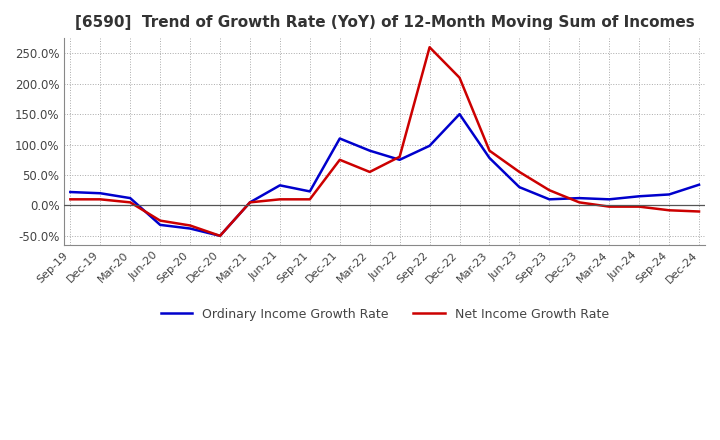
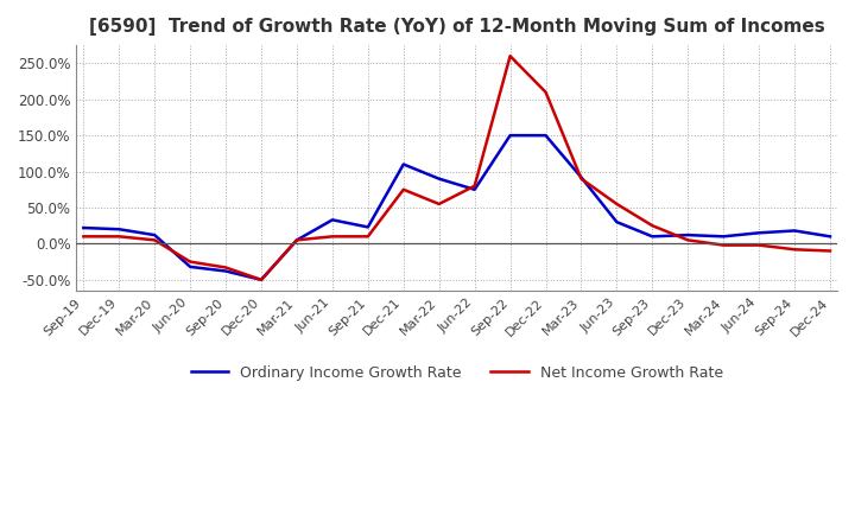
Ordinary Income Growth Rate/Sep-22: 98% -> 150%
Ordinary Income Growth Rate/Mar-23: 78% -> 92%
Ordinary Income Growth Rate/Dec-24: 34% -> 10%
